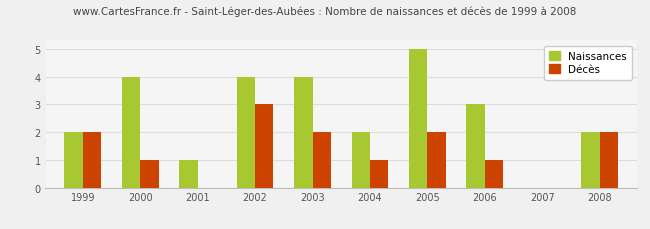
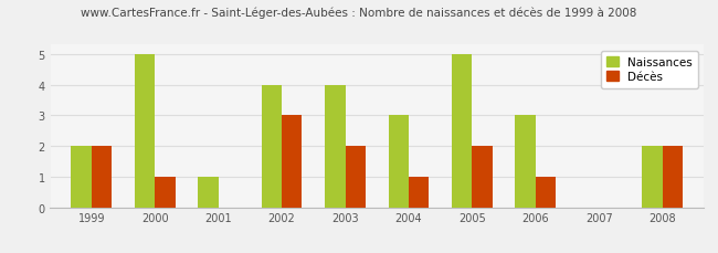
Naissances/2000: 4 -> 5
Naissances/2004: 2 -> 3
